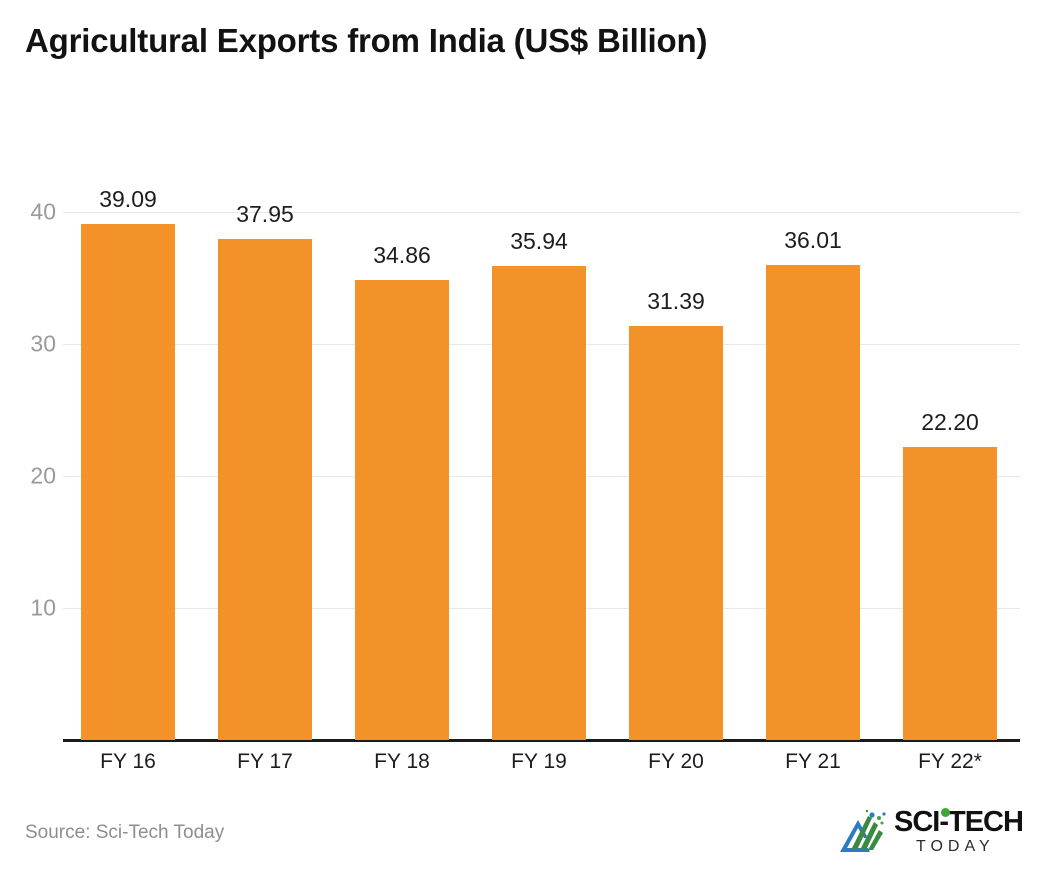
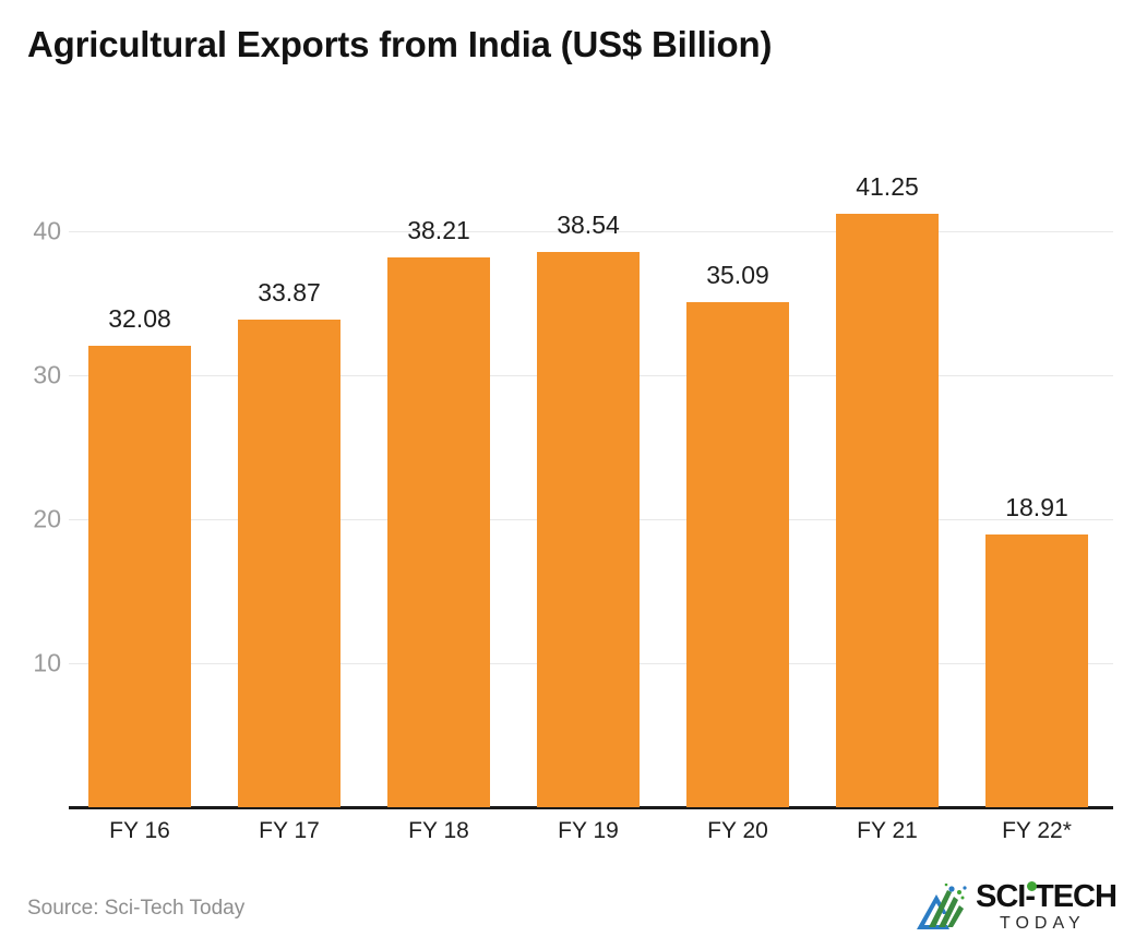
FY 16: 39.09 -> 32.08
FY 17: 37.95 -> 33.87
FY 18: 34.86 -> 38.21
FY 19: 35.94 -> 38.54
FY 20: 31.39 -> 35.09
FY 21: 36.01 -> 41.25
FY 22*: 22.20 -> 18.91
